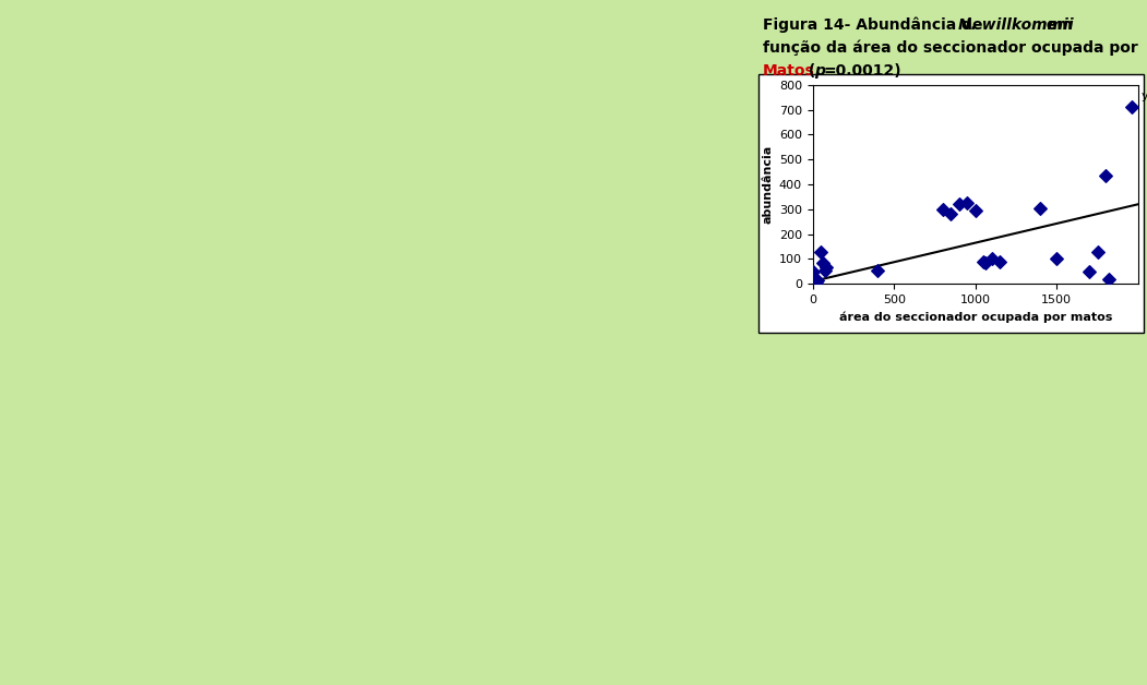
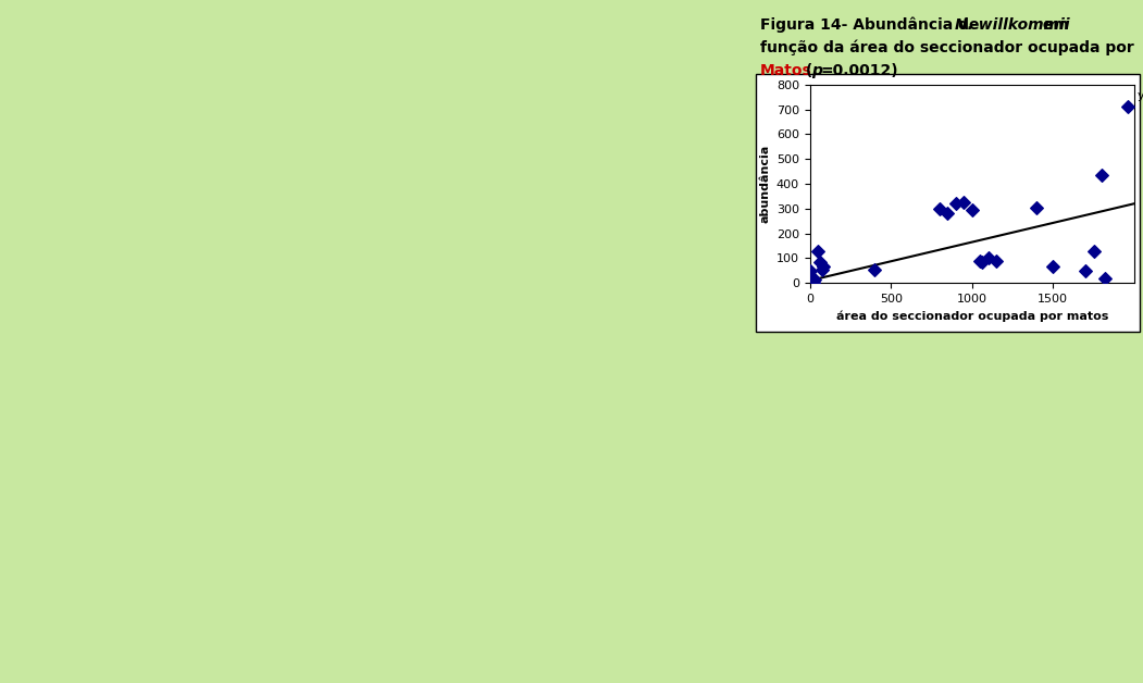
1500: 100 -> 65
